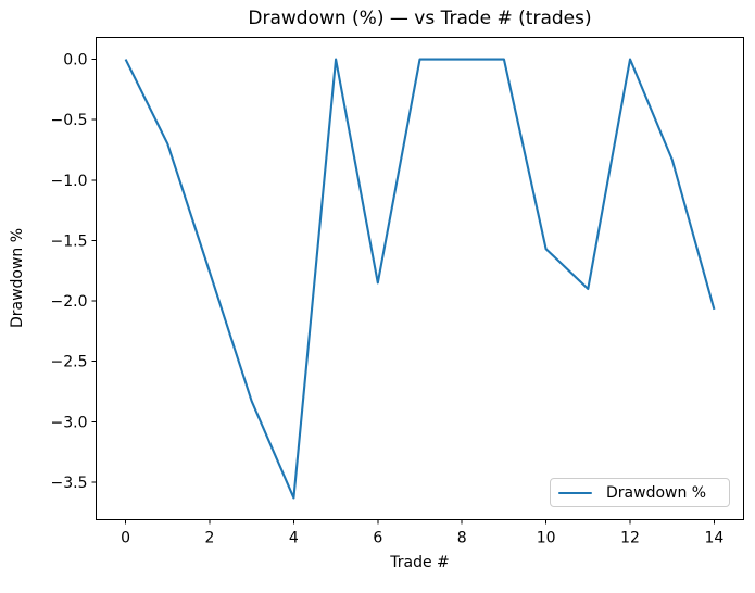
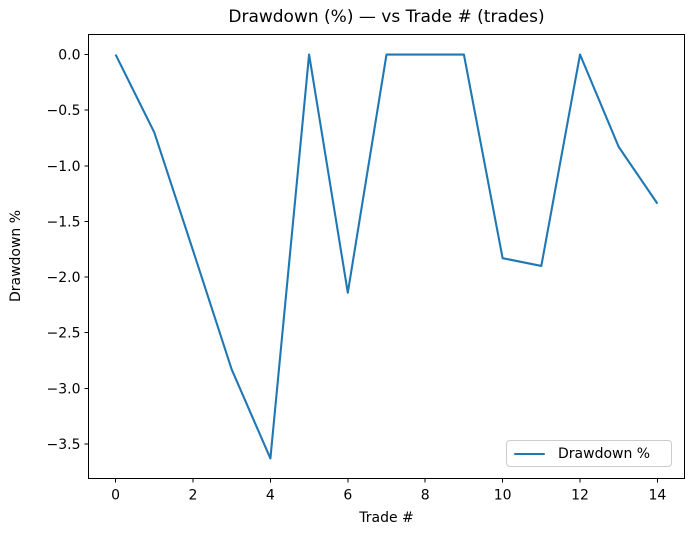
6: -1.85 -> -2.14
10: -1.57 -> -1.83
14: -2.07 -> -1.34
